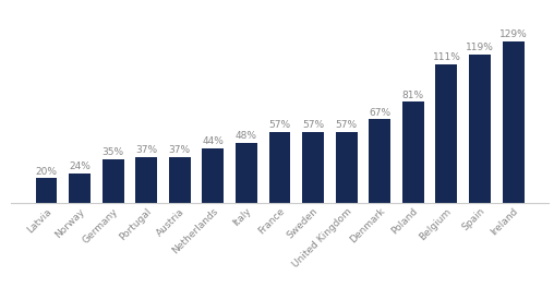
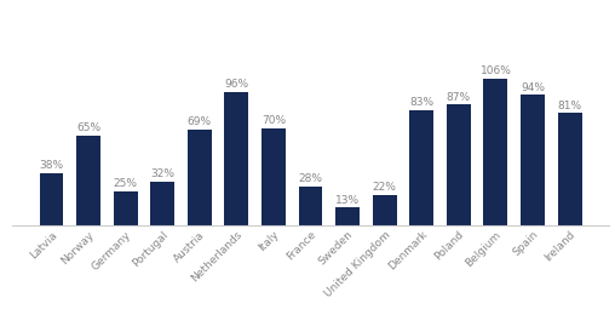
Latvia: 20% -> 38%
Norway: 24% -> 65%
Germany: 35% -> 25%
Portugal: 37% -> 32%
Austria: 37% -> 69%
Netherlands: 44% -> 96%
Italy: 48% -> 70%
France: 57% -> 28%
Sweden: 57% -> 13%
United Kingdom: 57% -> 22%
Denmark: 67% -> 83%
Poland: 81% -> 87%
Belgium: 111% -> 106%
Spain: 119% -> 94%
Ireland: 129% -> 81%
